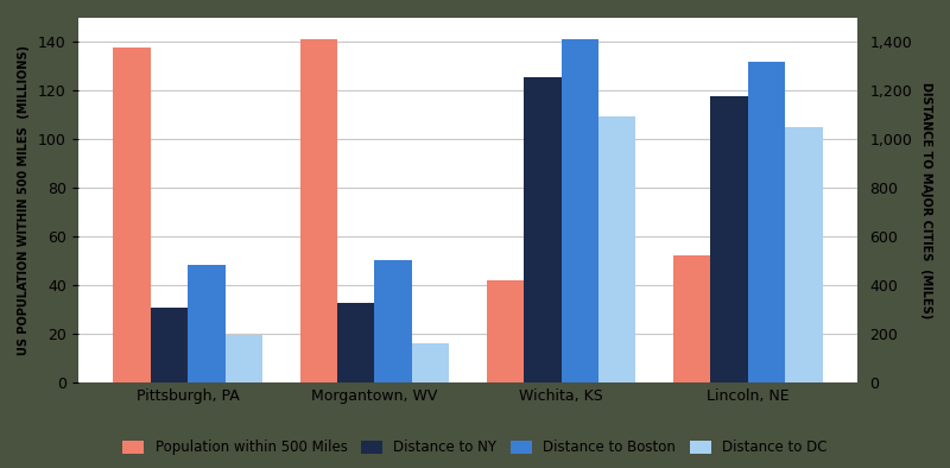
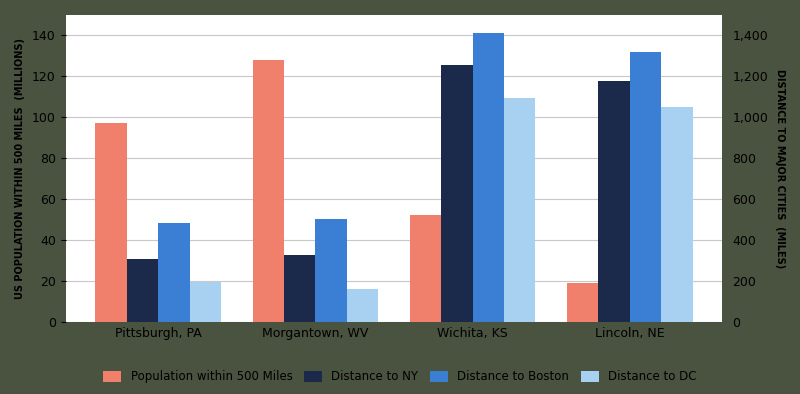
Population within 500 Miles/Pittsburgh, PA: 138 -> 97
Population within 500 Miles/Morgantown, WV: 141 -> 128
Population within 500 Miles/Wichita, KS: 42 -> 52
Population within 500 Miles/Lincoln, NE: 52 -> 19
